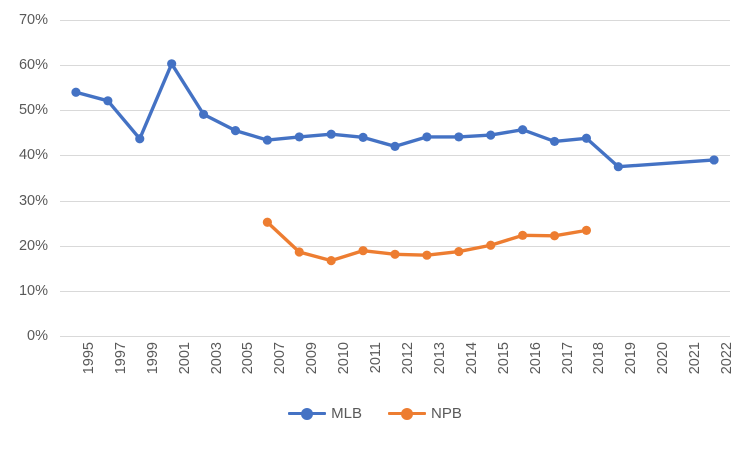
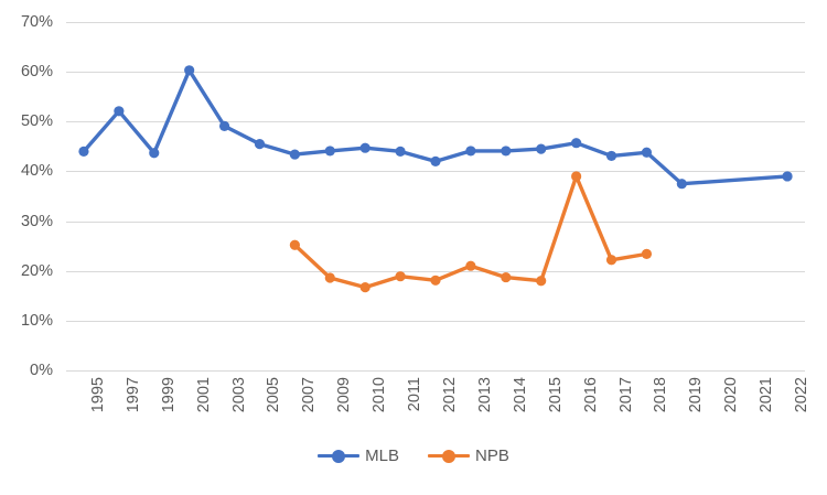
MLB/1995: 54% -> 44%
NPB/2013: 18% -> 21%
NPB/2015: 20% -> 18%
NPB/2016: 22% -> 39%
